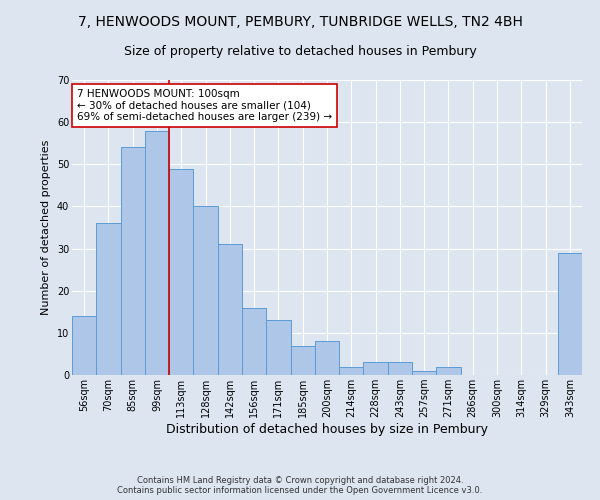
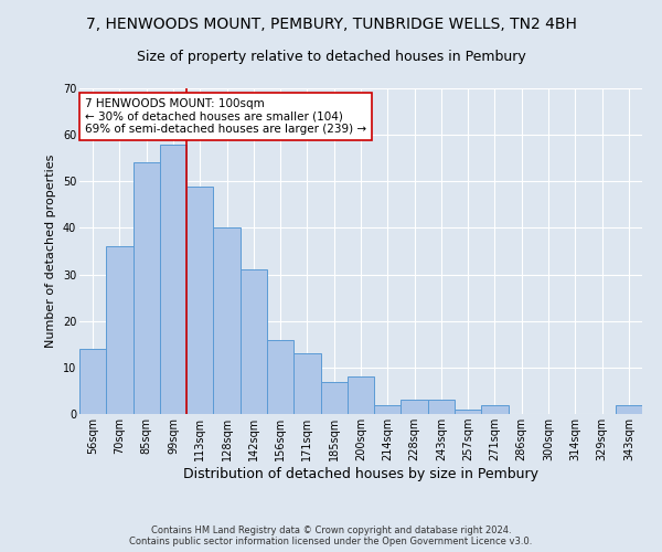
343sqm: 29 -> 2
